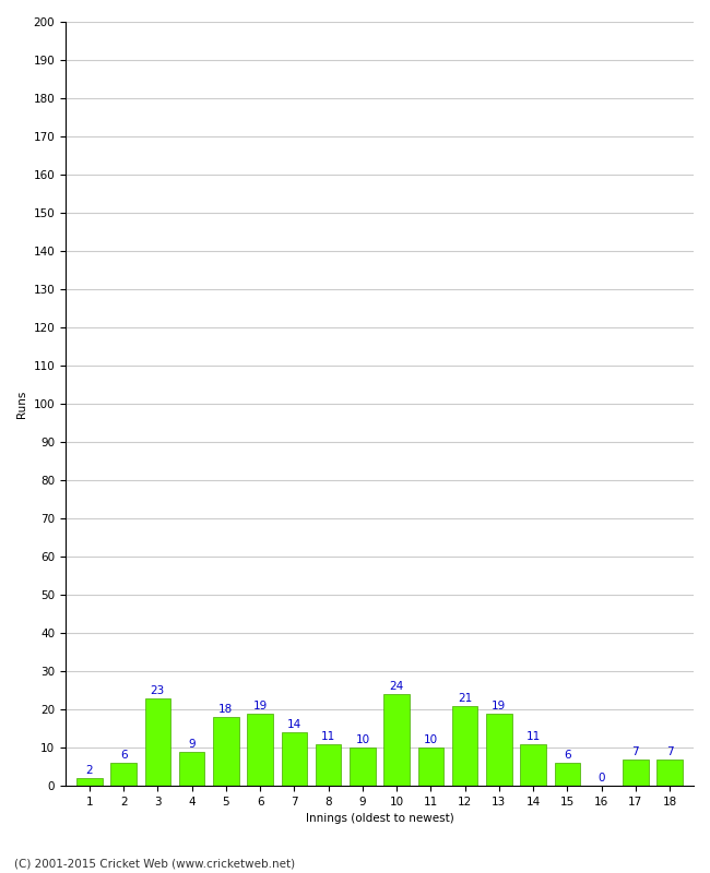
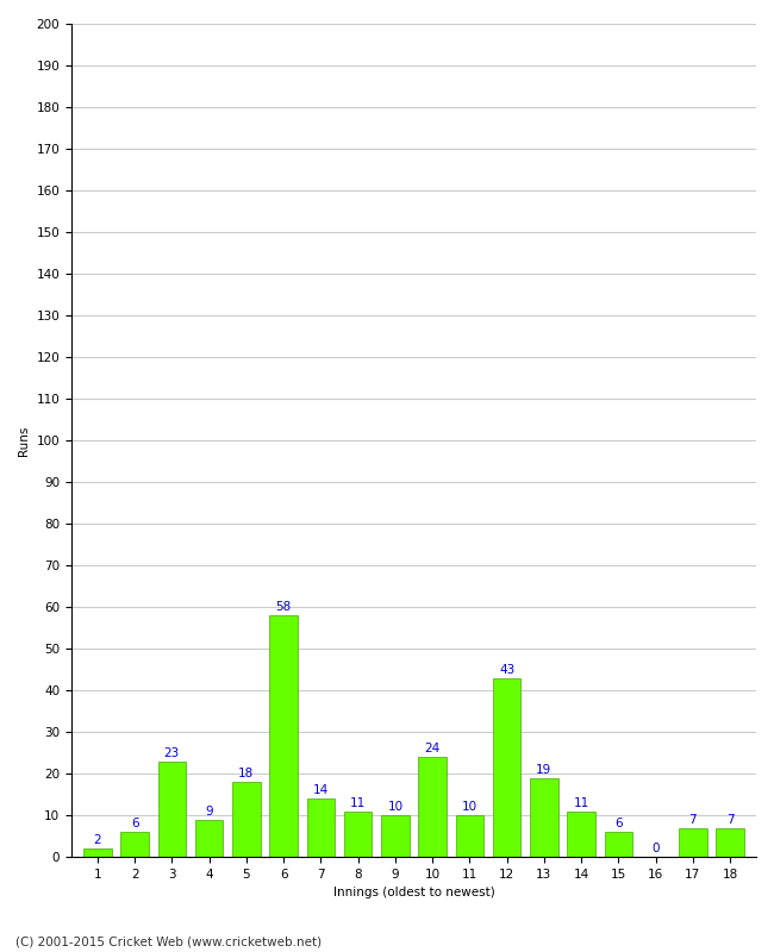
6: 19 -> 58
12: 21 -> 43
